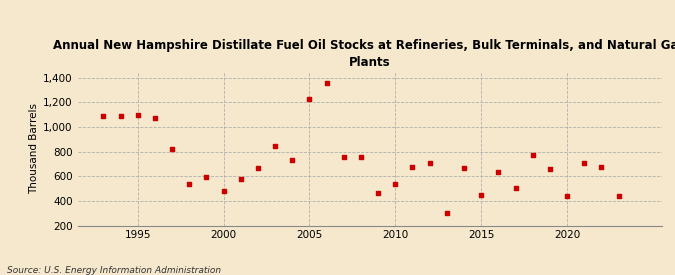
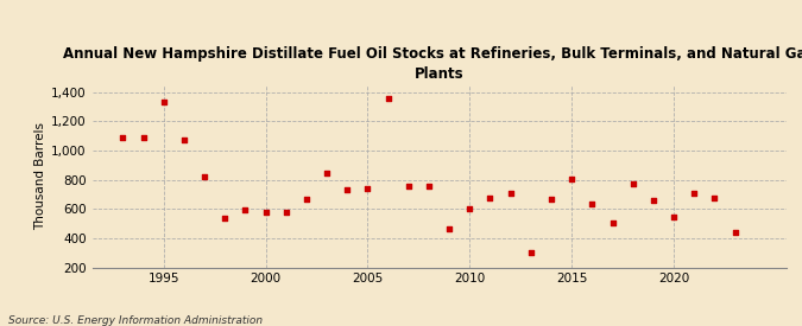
1995: 1,100 -> 1,330
2000: 480 -> 580
2005: 1,230 -> 740
2010: 540 -> 600
2015: 450 -> 800
2020: 440 -> 540
